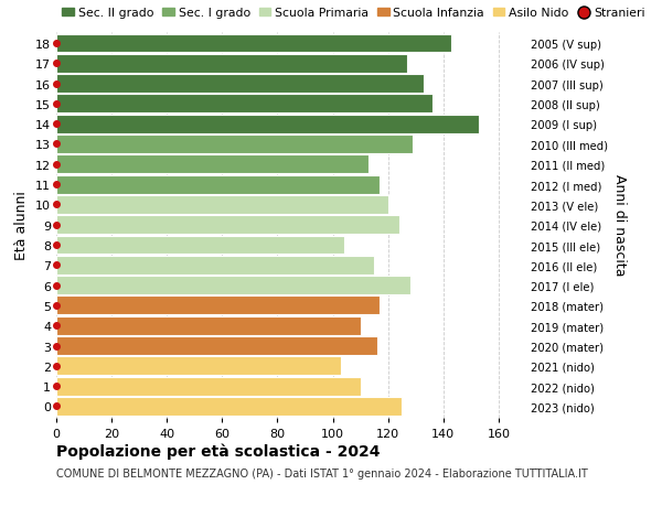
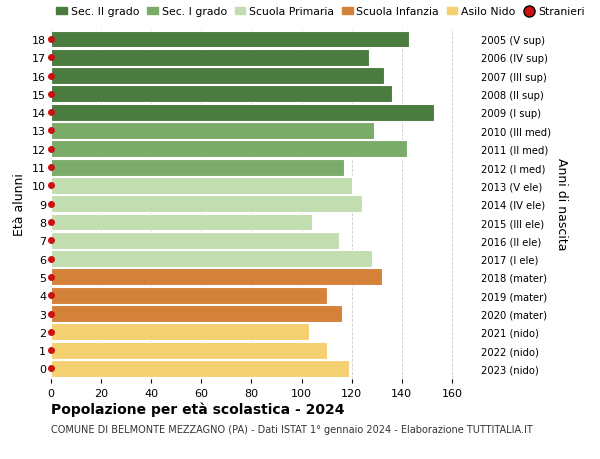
12: 113 -> 142
5: 117 -> 132
0: 125 -> 119
